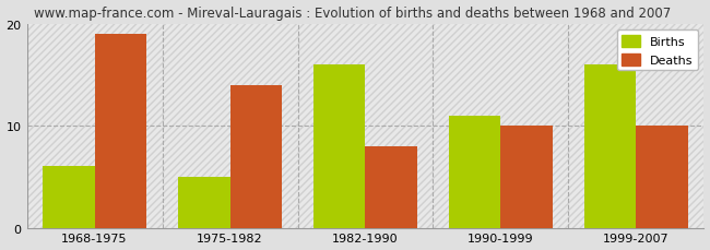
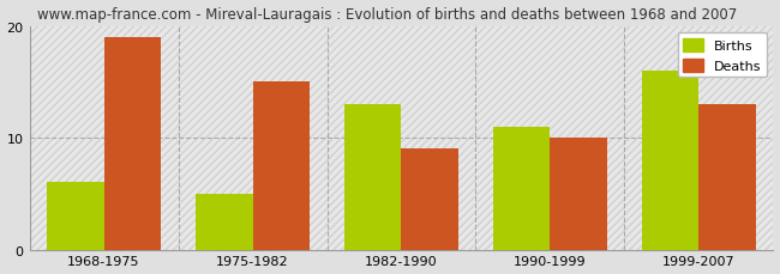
Deaths/1975-1982: 14 -> 15
Births/1982-1990: 16 -> 13
Deaths/1982-1990: 8 -> 9
Deaths/1999-2007: 10 -> 13
